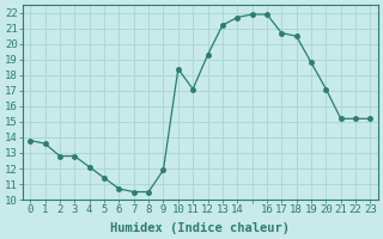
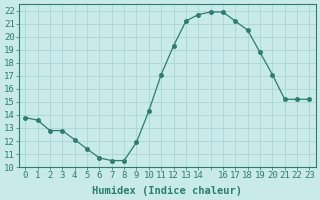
10: 18.4 -> 14.3
17: 20.7 -> 21.2
